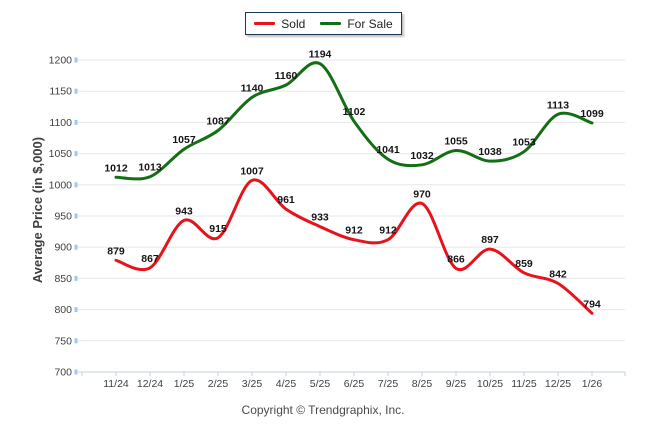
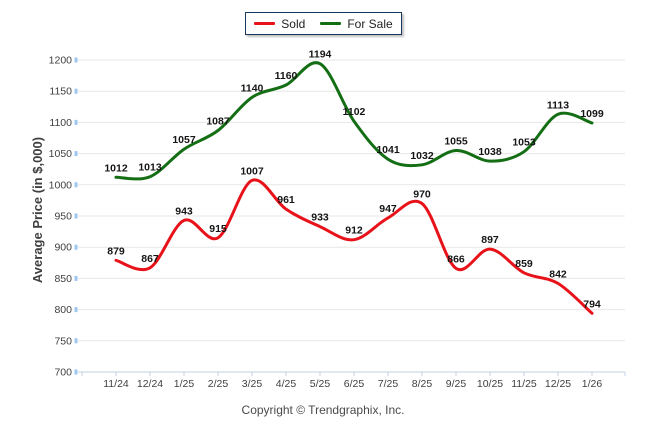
Sold/7/25: 912 -> 947
